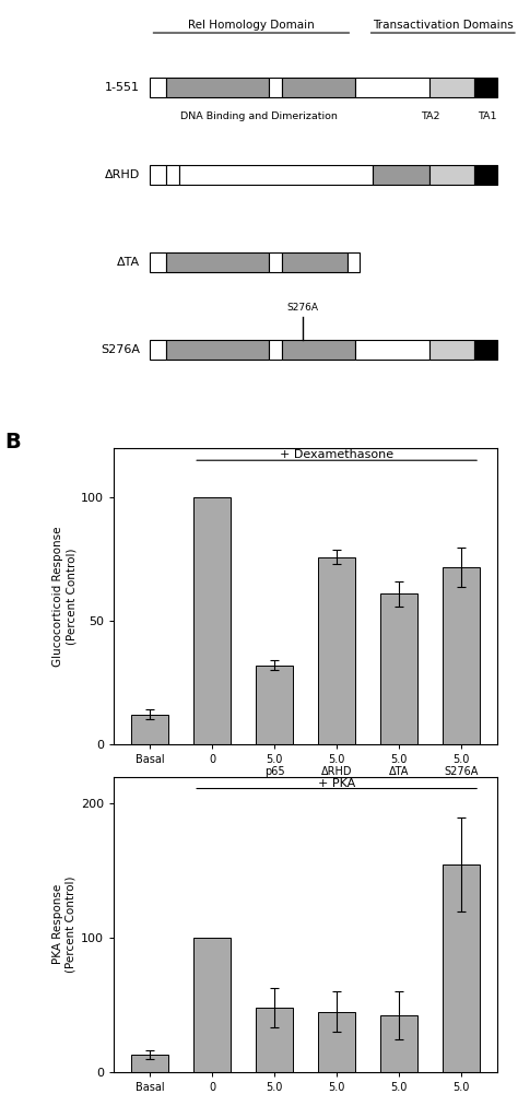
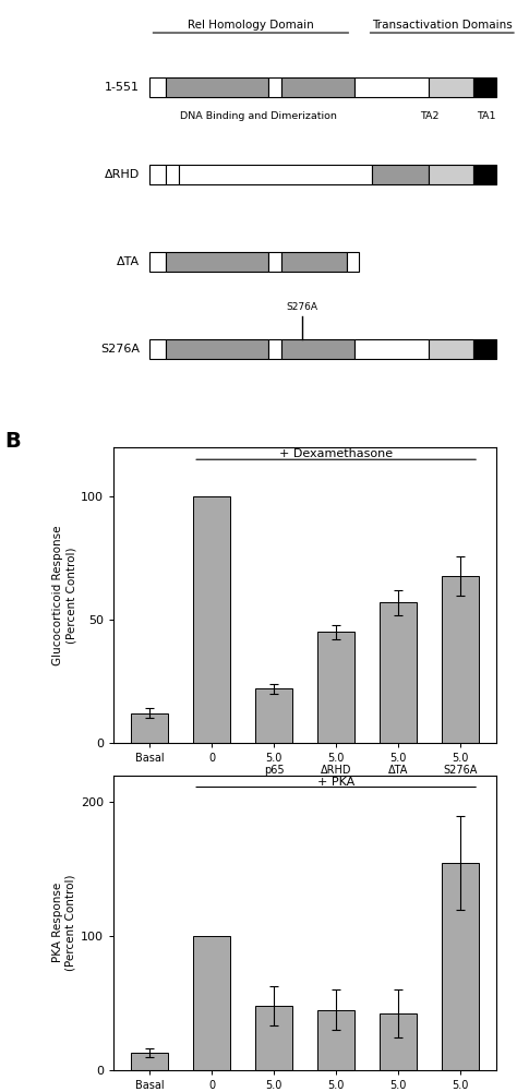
5.0 p65: 32 -> 22
5.0 ΔRHD: 76 -> 45
5.0 ΔTA: 61 -> 57
5.0 S276A: 72 -> 68
